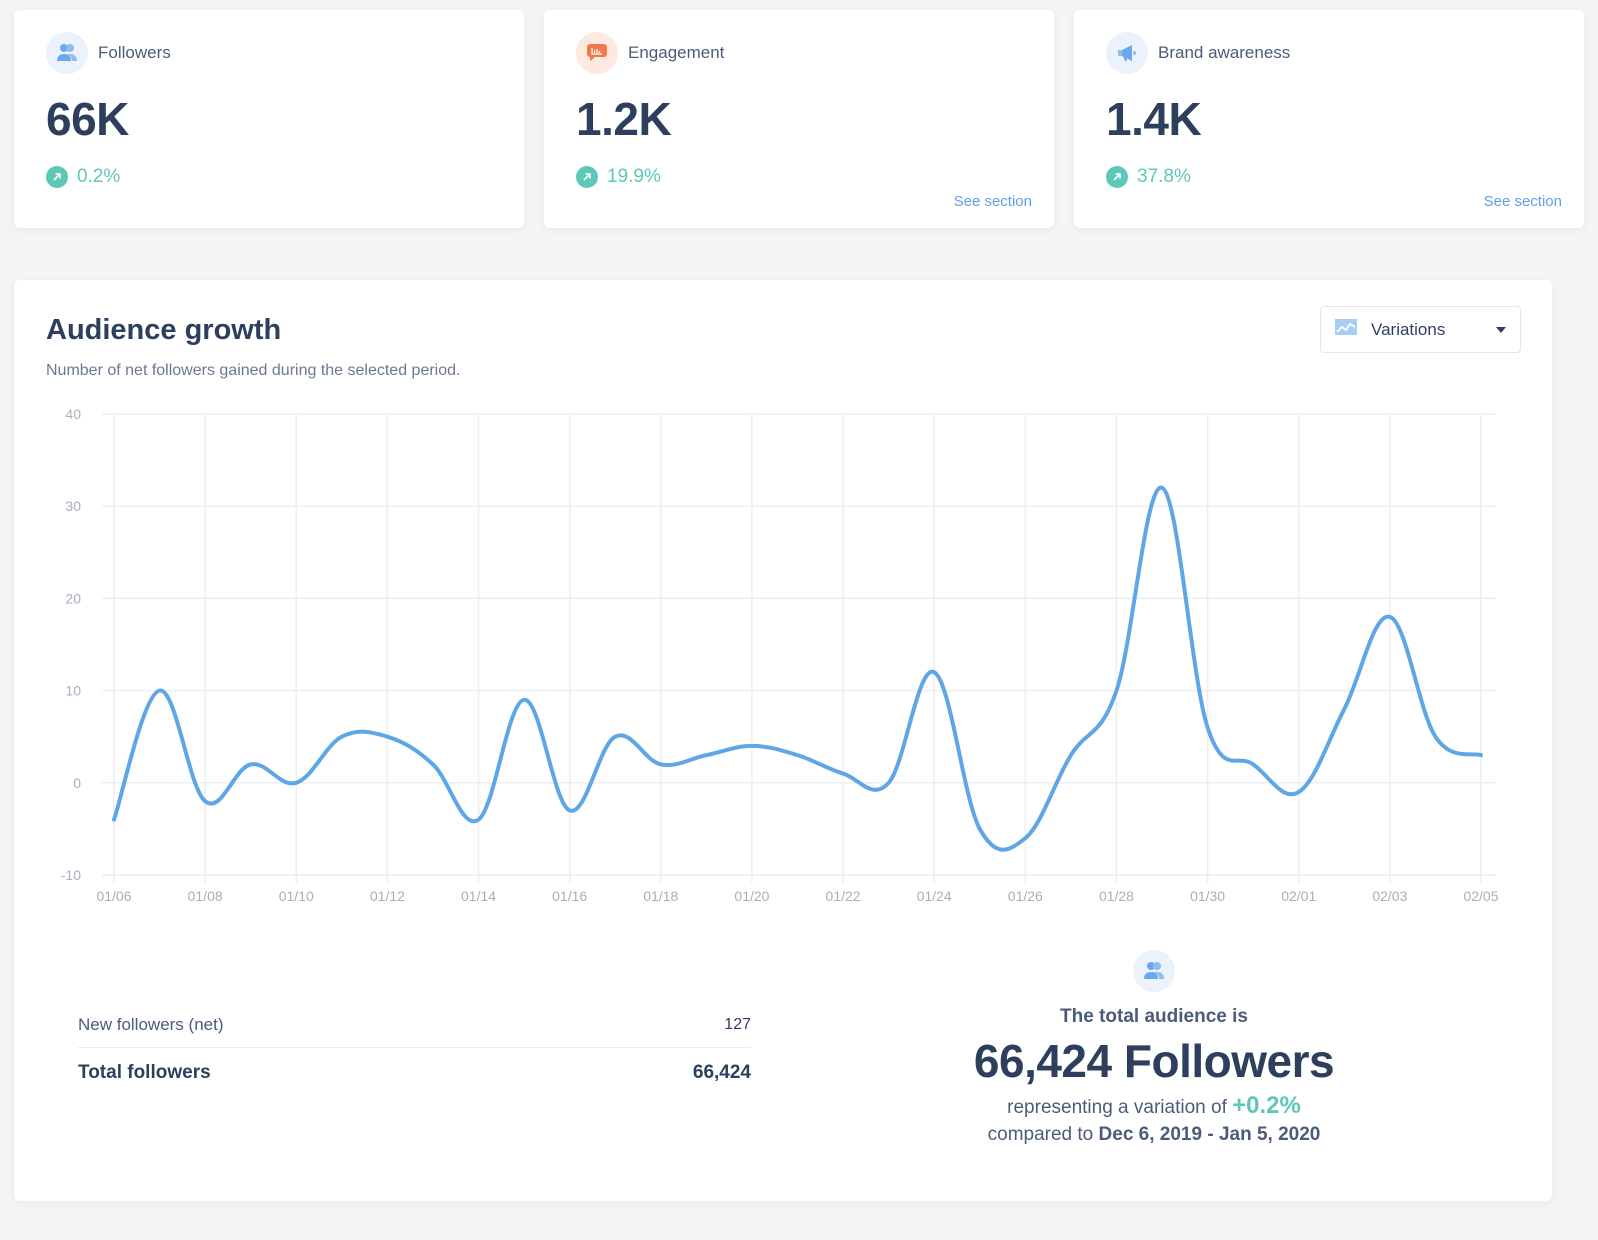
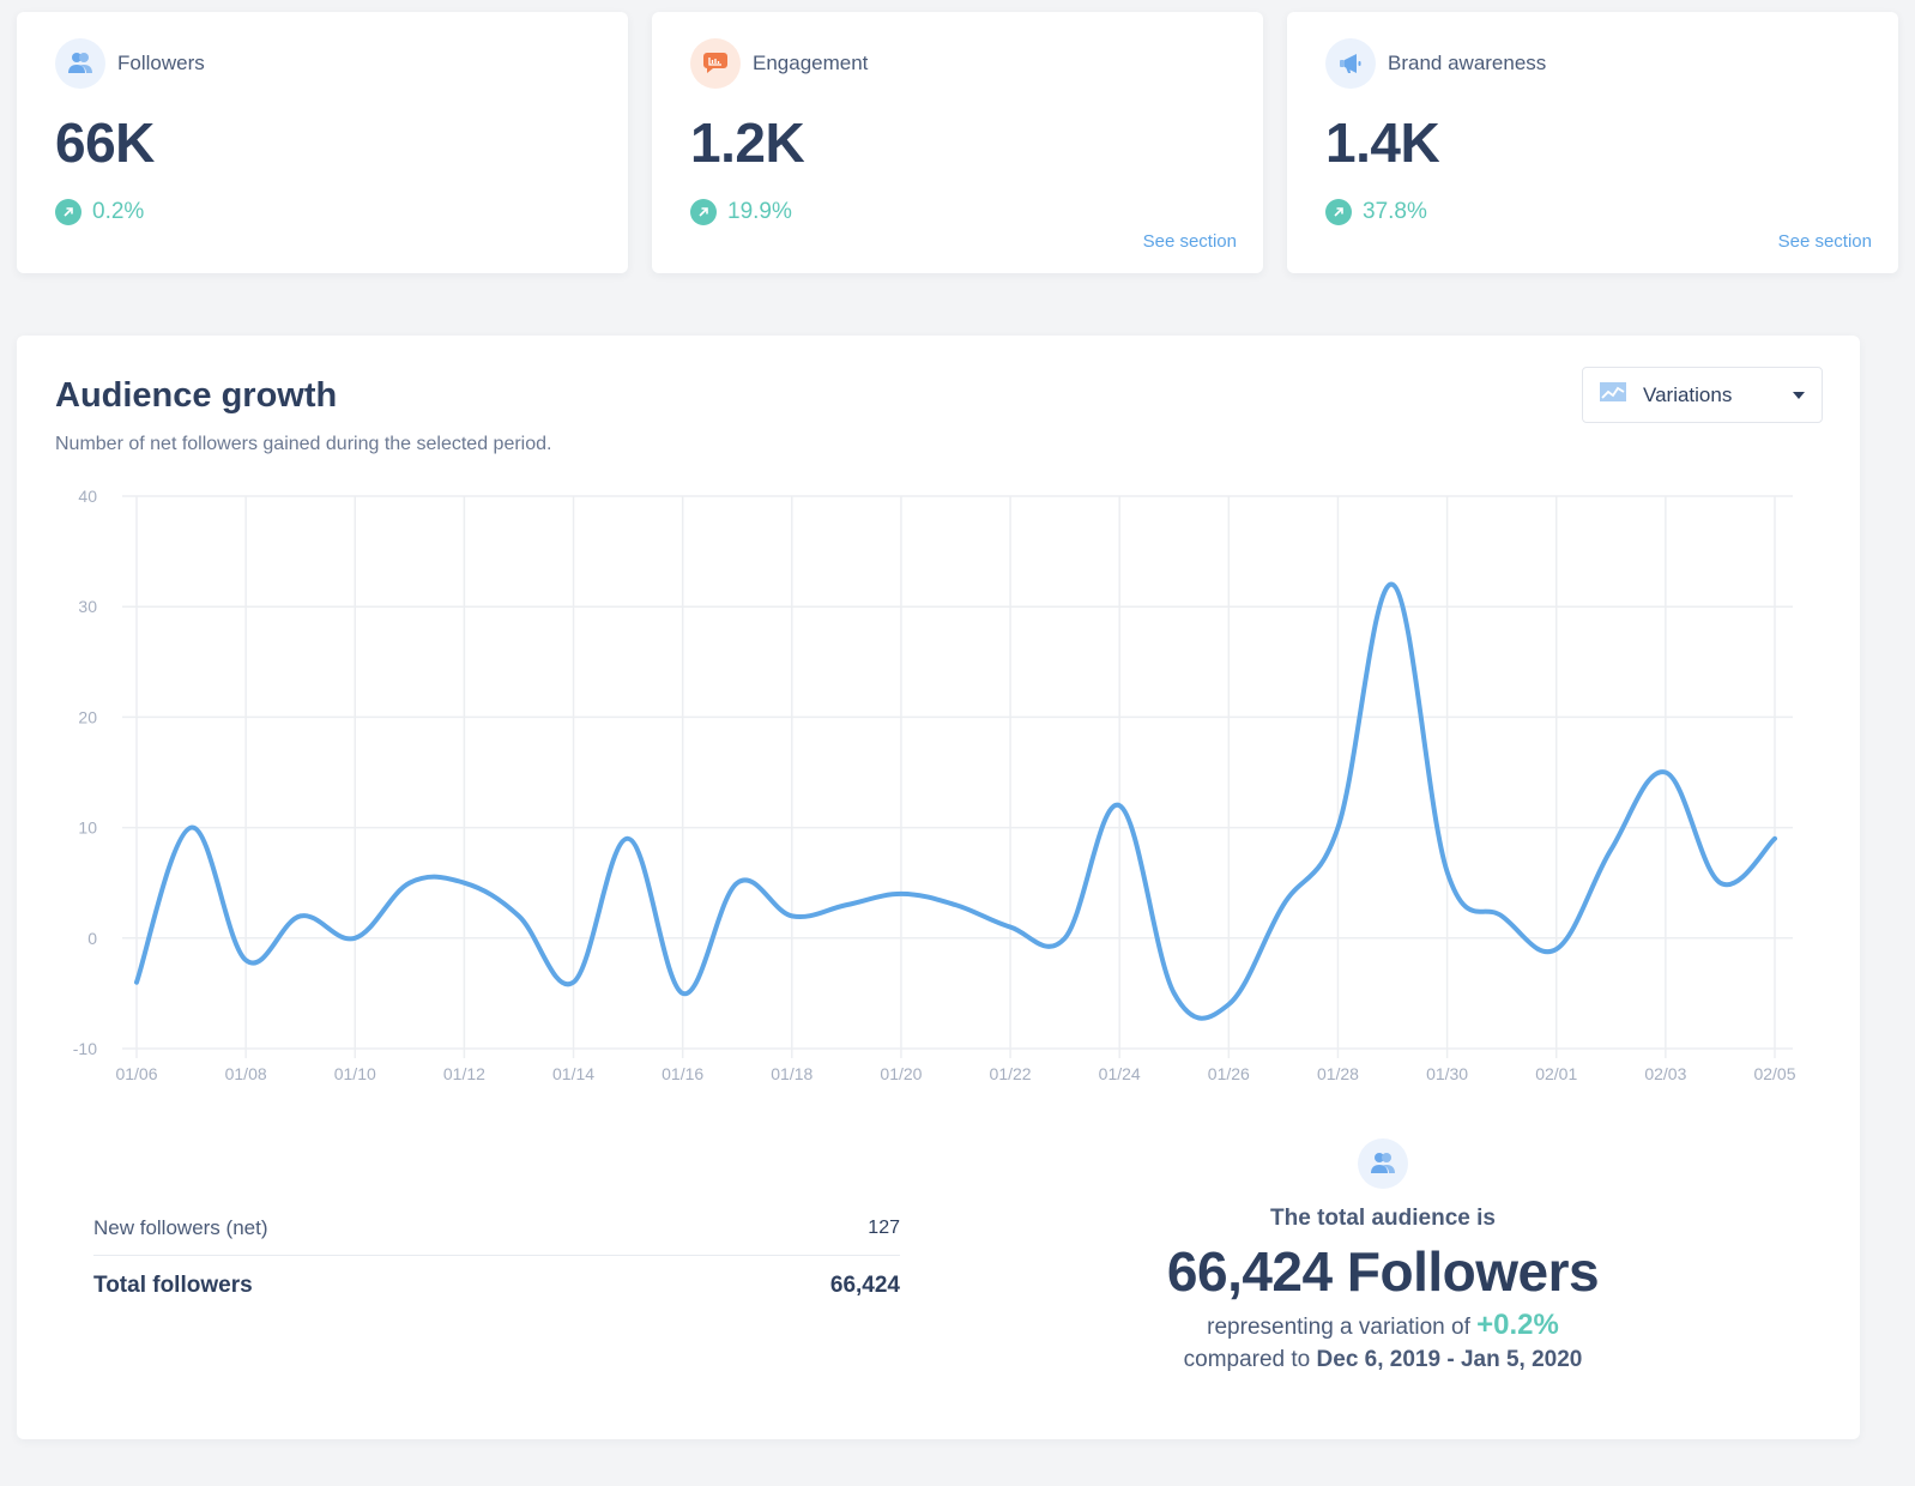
01/16: -3 -> -5
02/03: 18 -> 15
02/05: 3 -> 9
